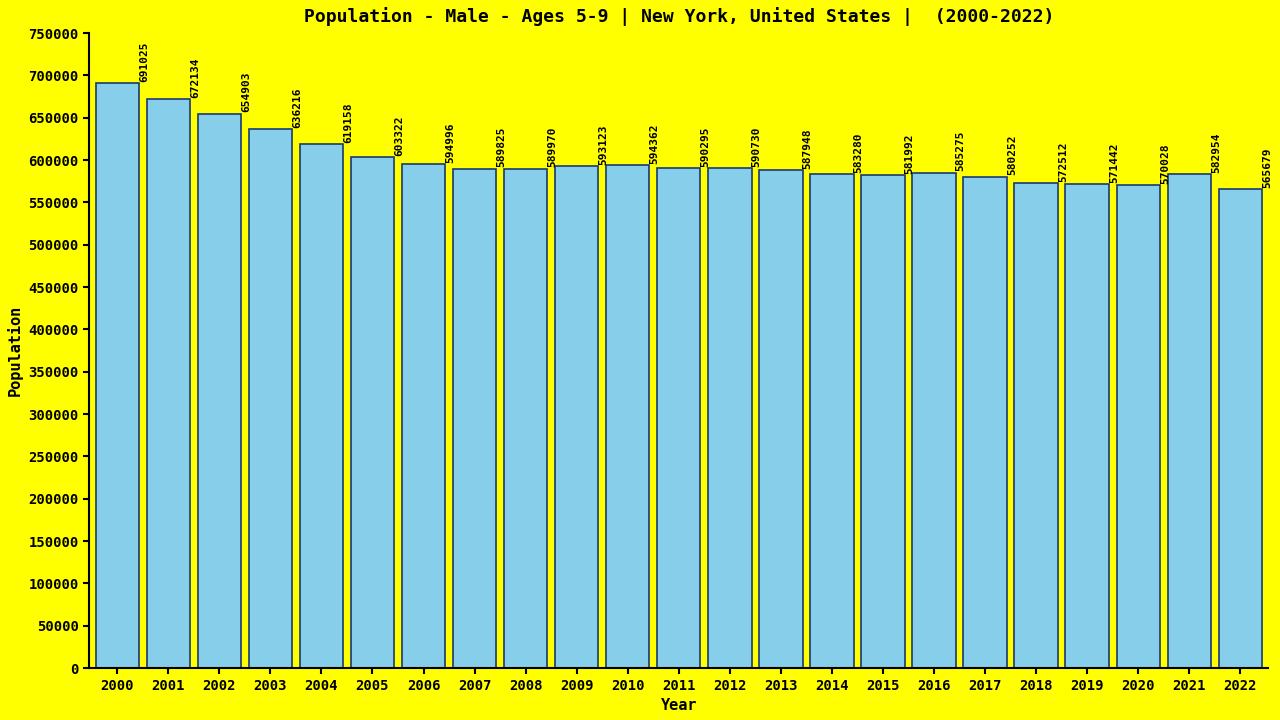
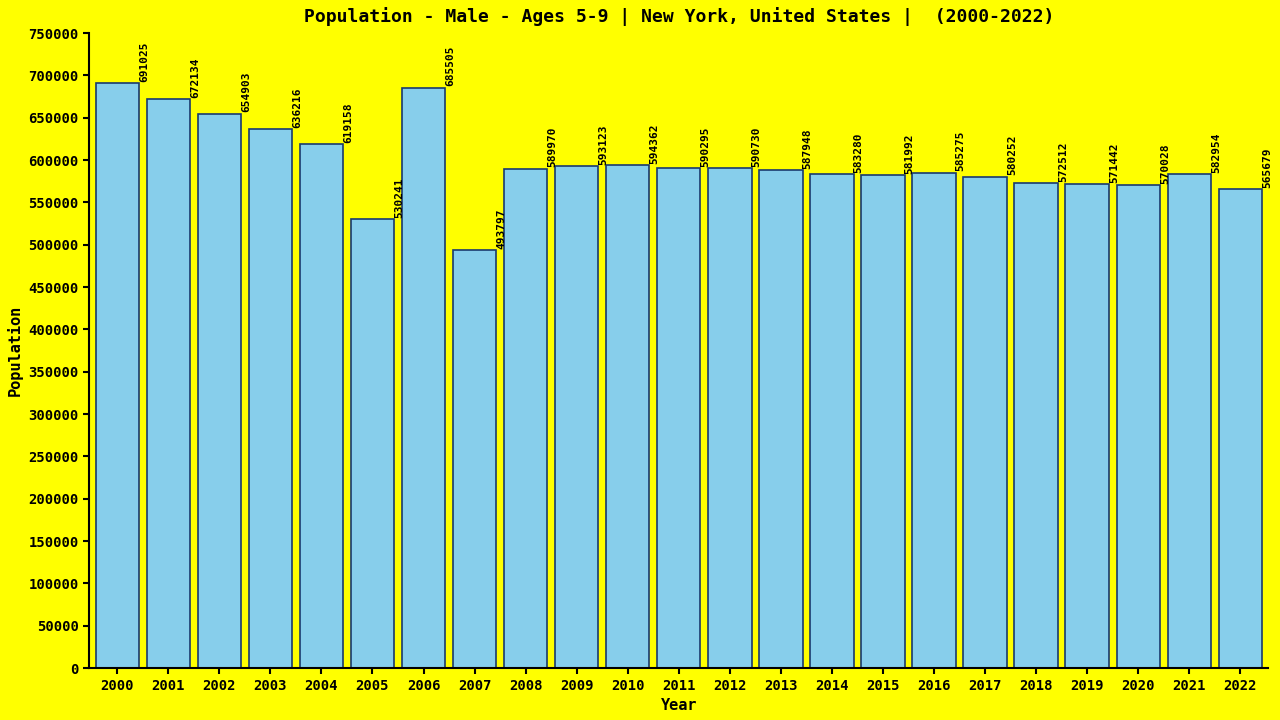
2005: 603322 -> 530241
2006: 594996 -> 685505
2007: 589825 -> 493797
